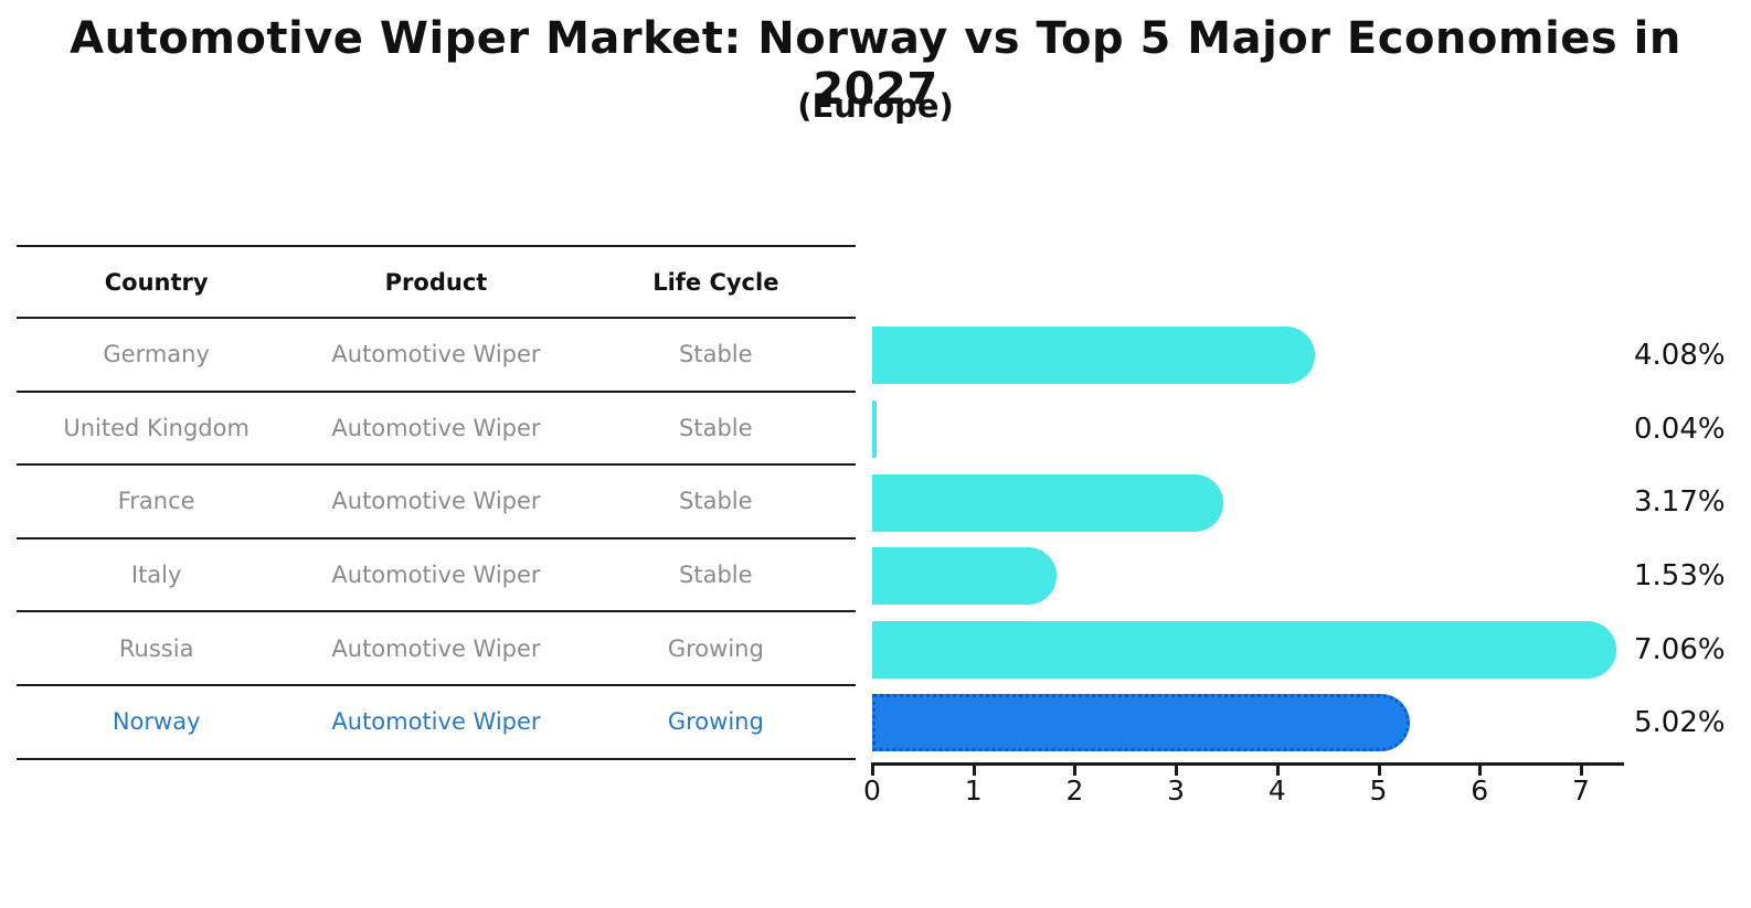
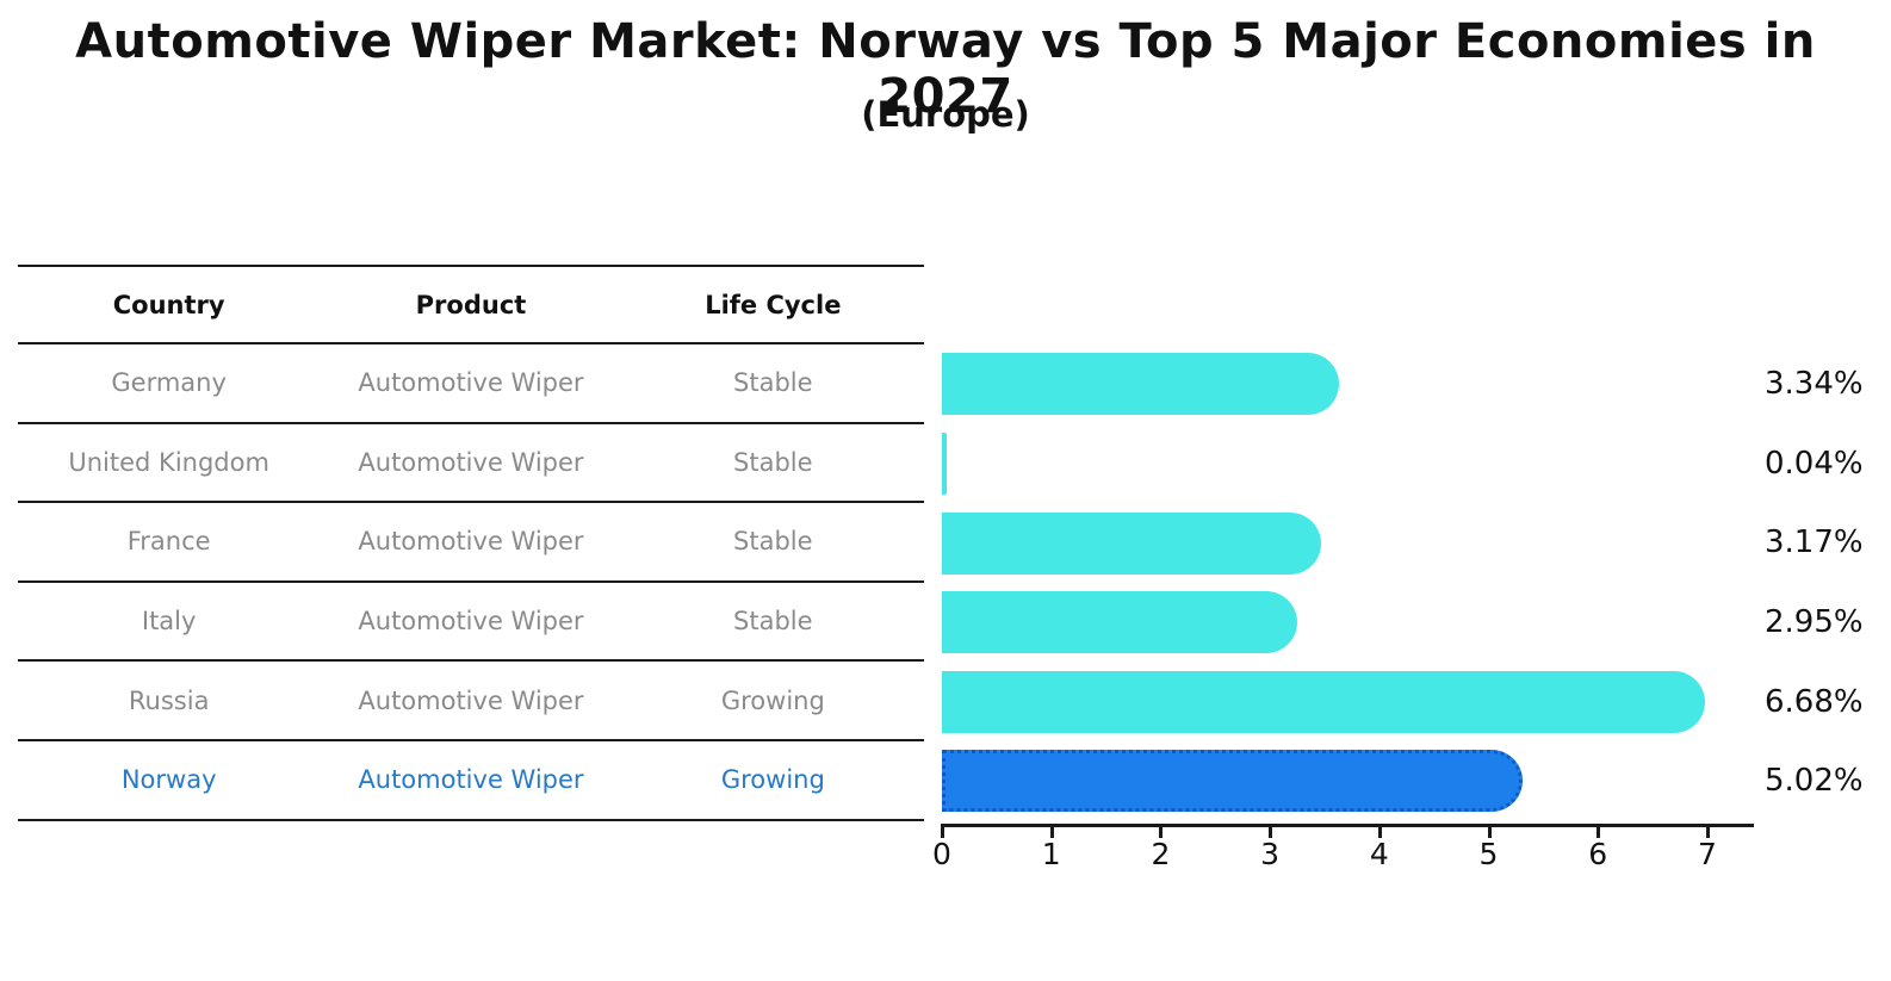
Germany: 4.08% -> 3.34%
Italy: 1.53% -> 2.95%
Russia: 7.06% -> 6.68%
